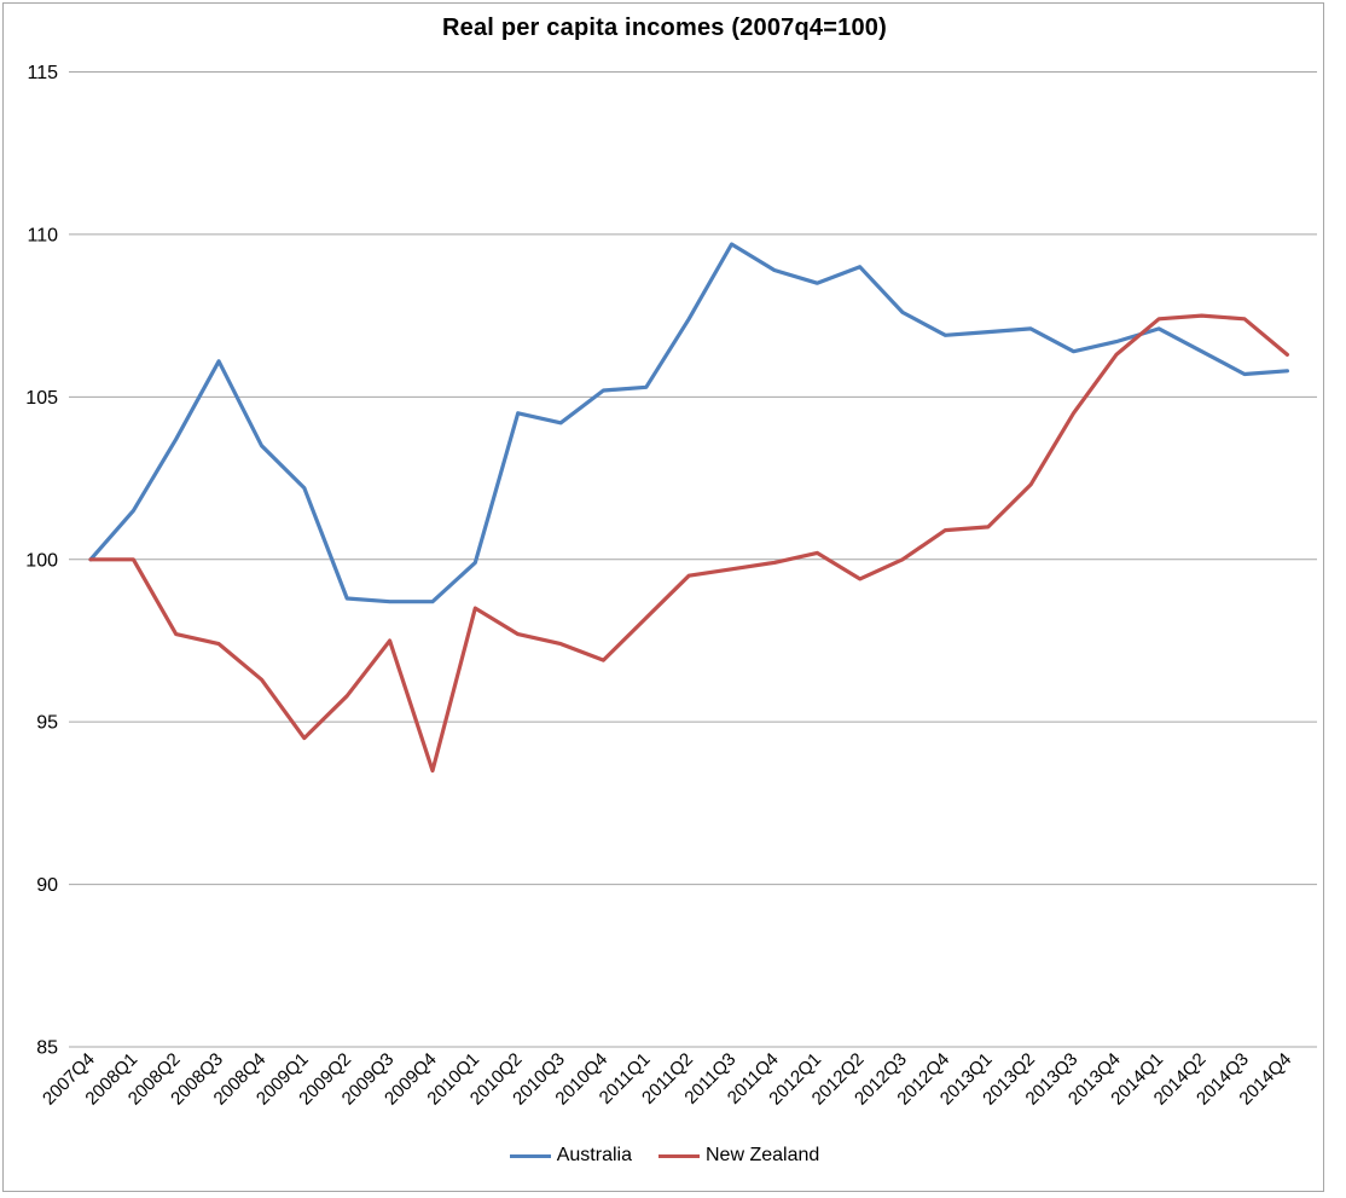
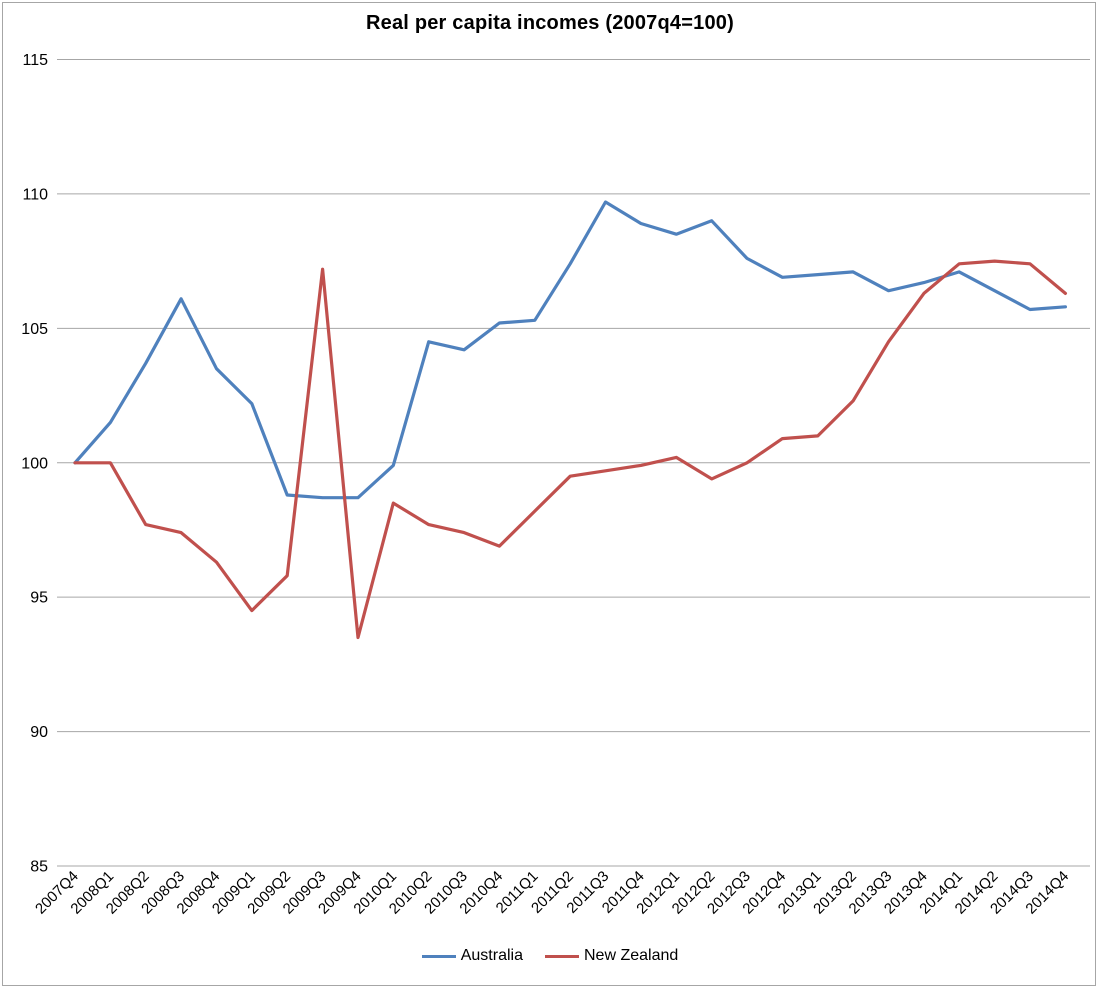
New Zealand/2009Q3: 97.5 -> 107.2
